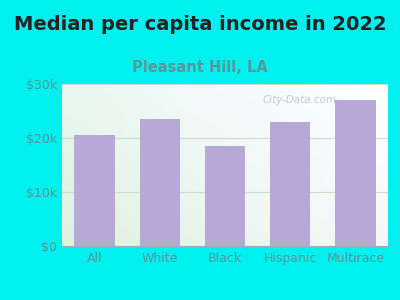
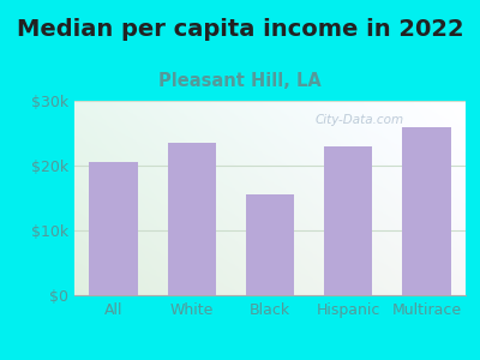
Black: $18.6k -> $15.5k
Multirace: $27.0k -> $26.0k
